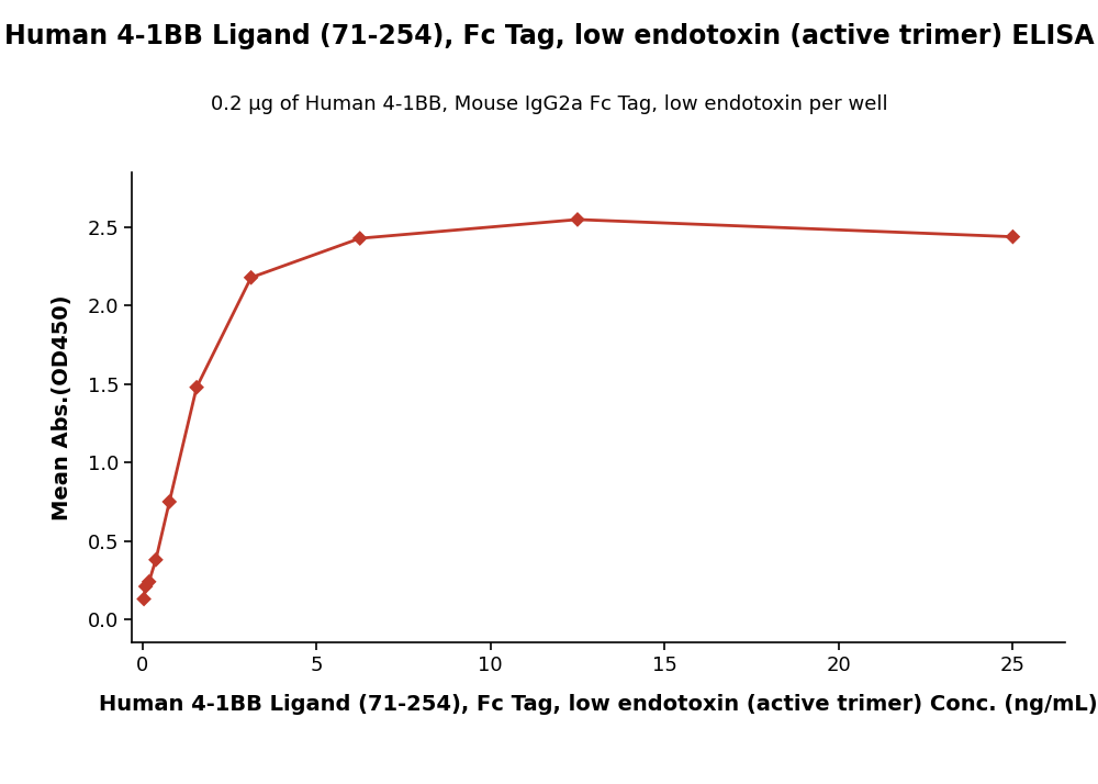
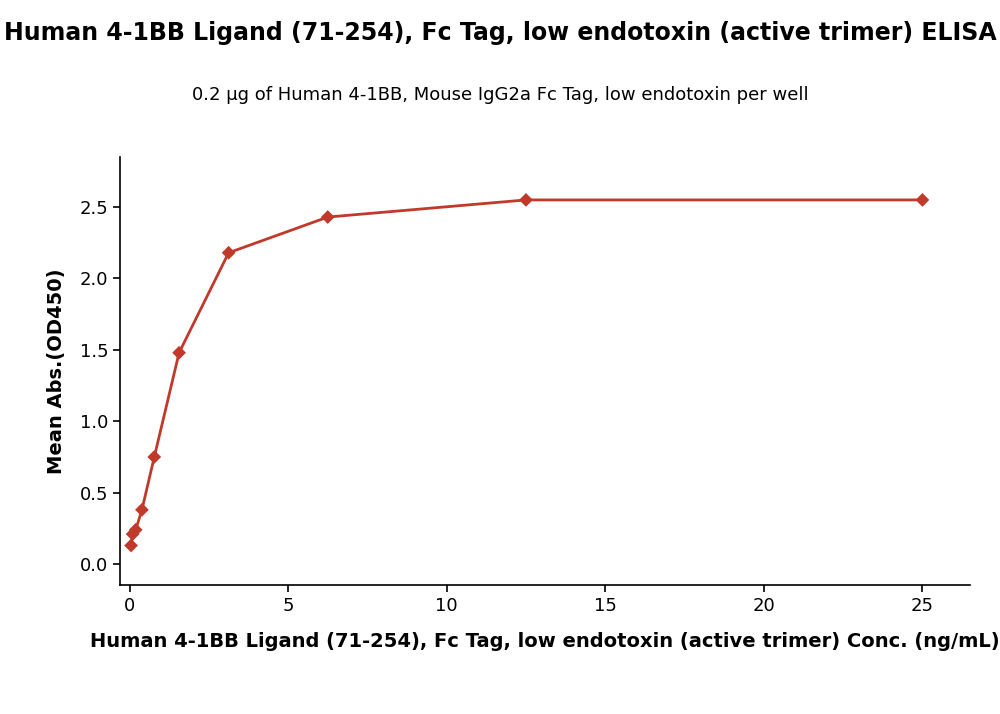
25: 2.44 -> 2.55
